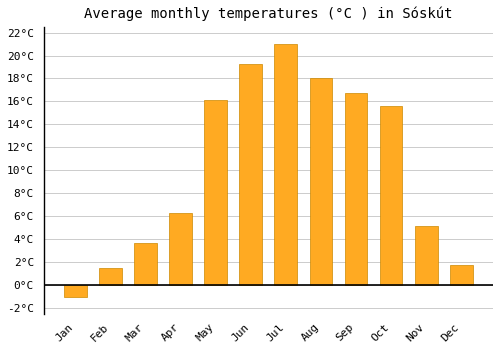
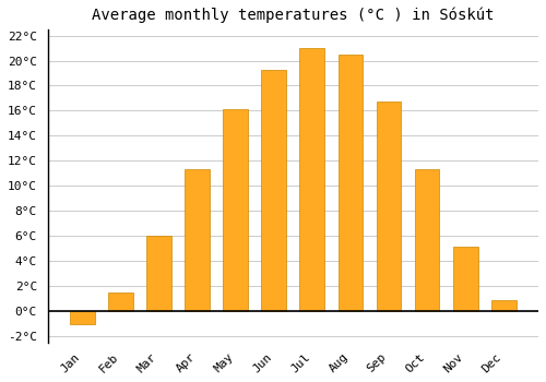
Mar: 3.7°C -> 6.0°C
Apr: 6.3°C -> 11.3°C
Aug: 18.0°C -> 20.5°C
Oct: 15.6°C -> 11.3°C
Dec: 1.8°C -> 0.9°C
